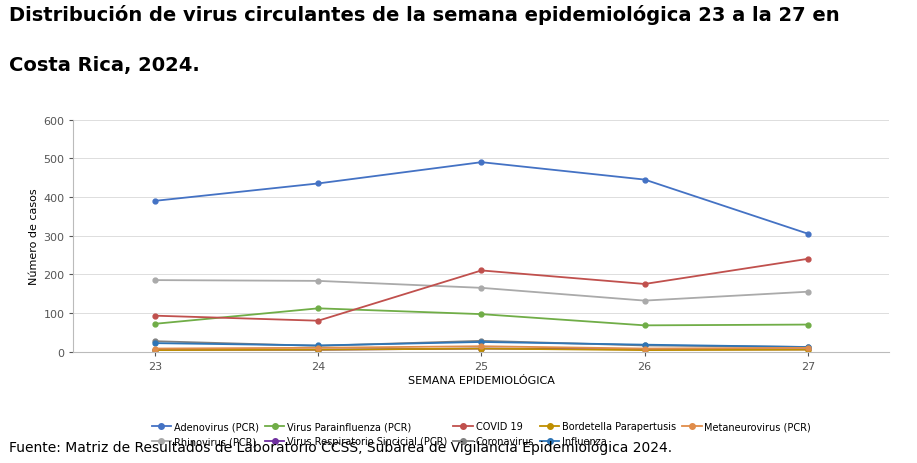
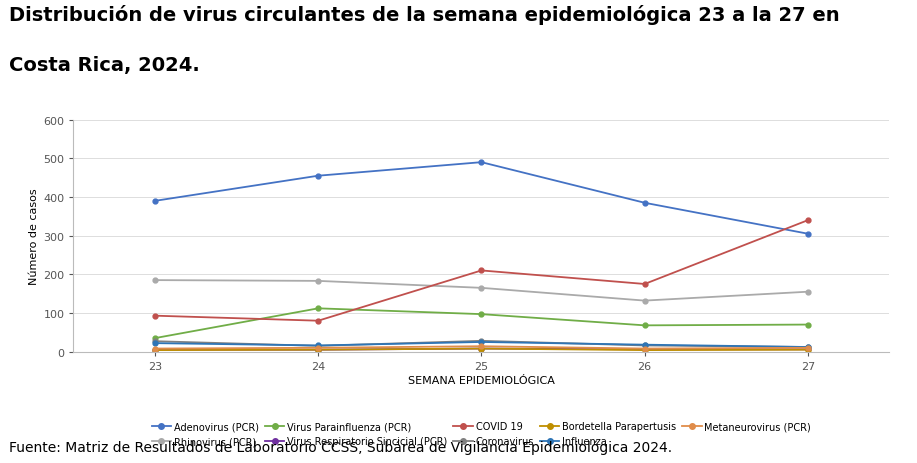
Virus Parainfluenza (PCR)/23: 72 -> 35
Adenovirus (PCR)/24: 435 -> 455
Adenovirus (PCR)/26: 445 -> 385
COVID 19/27: 240 -> 340
